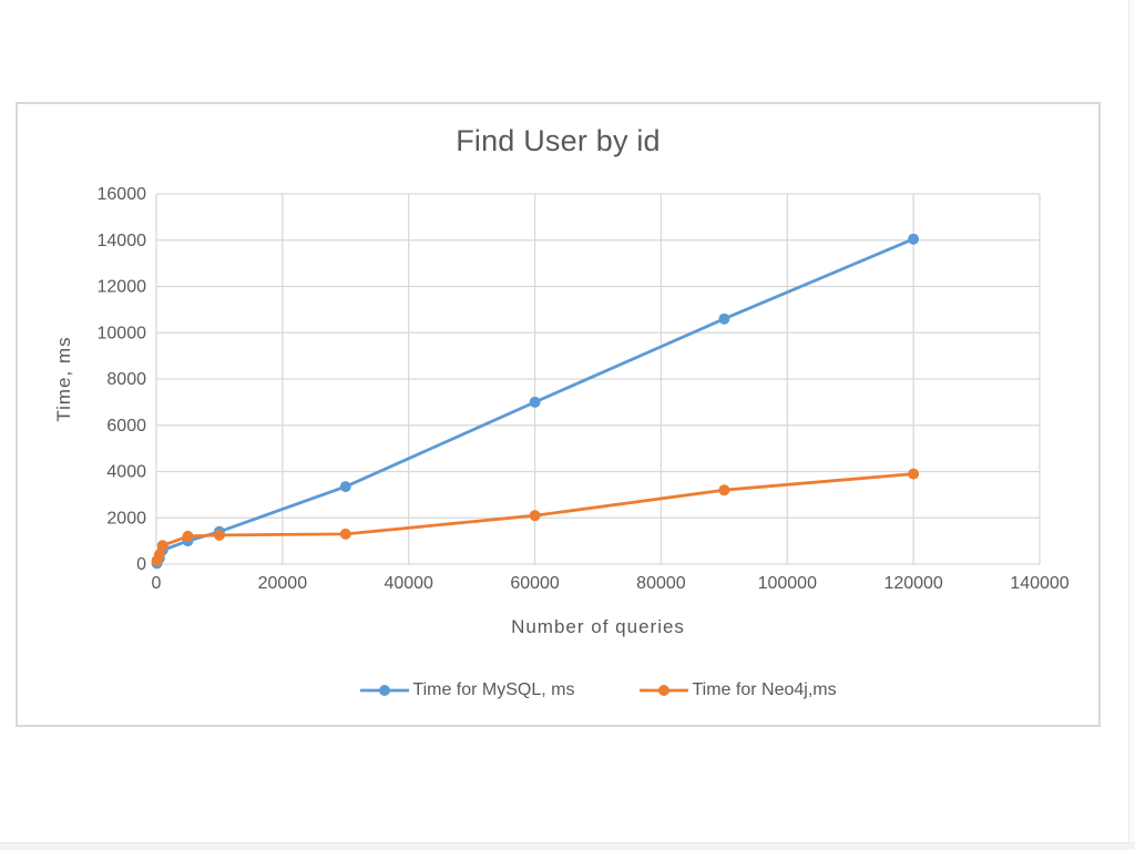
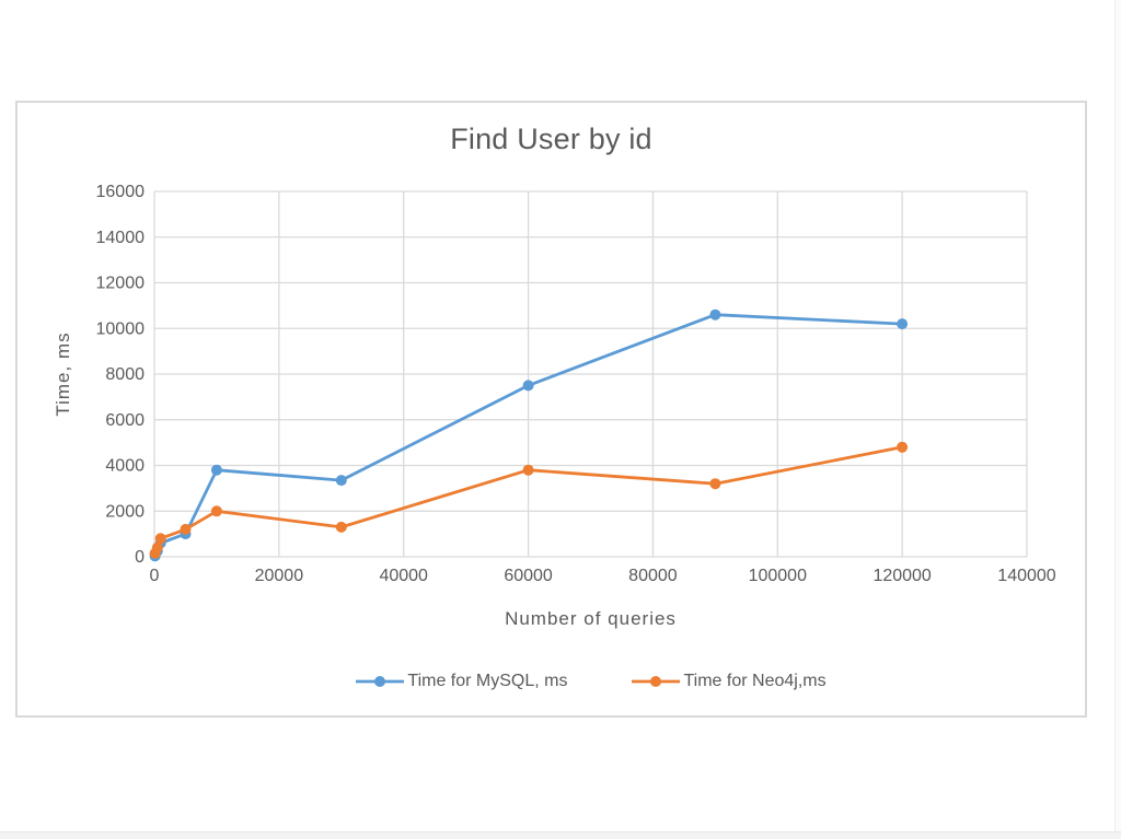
Time for MySQL, ms/10000: 1400 -> 3800
Time for Neo4j,ms/10000: 1200 -> 2000
Time for MySQL, ms/60000: 7000 -> 7500
Time for Neo4j,ms/60000: 2100 -> 3800
Time for MySQL, ms/120000: 14000 -> 10200
Time for Neo4j,ms/120000: 3900 -> 4800
